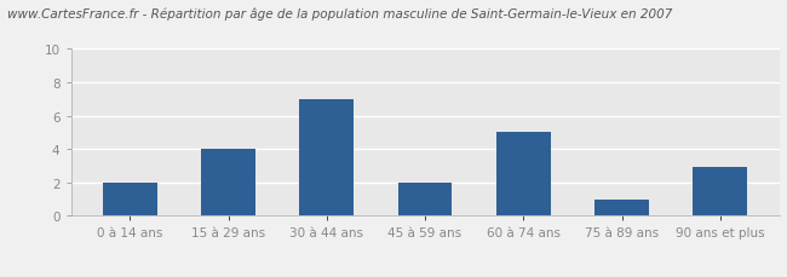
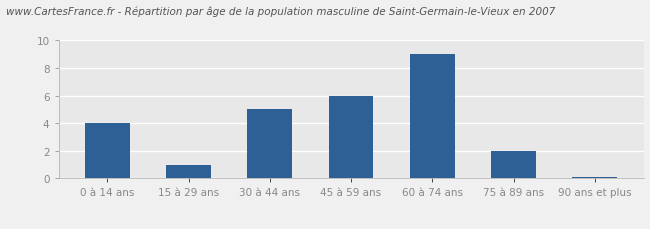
0 à 14 ans: 2.0 -> 4.0
15 à 29 ans: 4.0 -> 1.0
30 à 44 ans: 7.0 -> 5.0
45 à 59 ans: 2.0 -> 6.0
60 à 74 ans: 5.0 -> 9.0
75 à 89 ans: 1.0 -> 2.0
90 ans et plus: 2.9 -> 0.1
